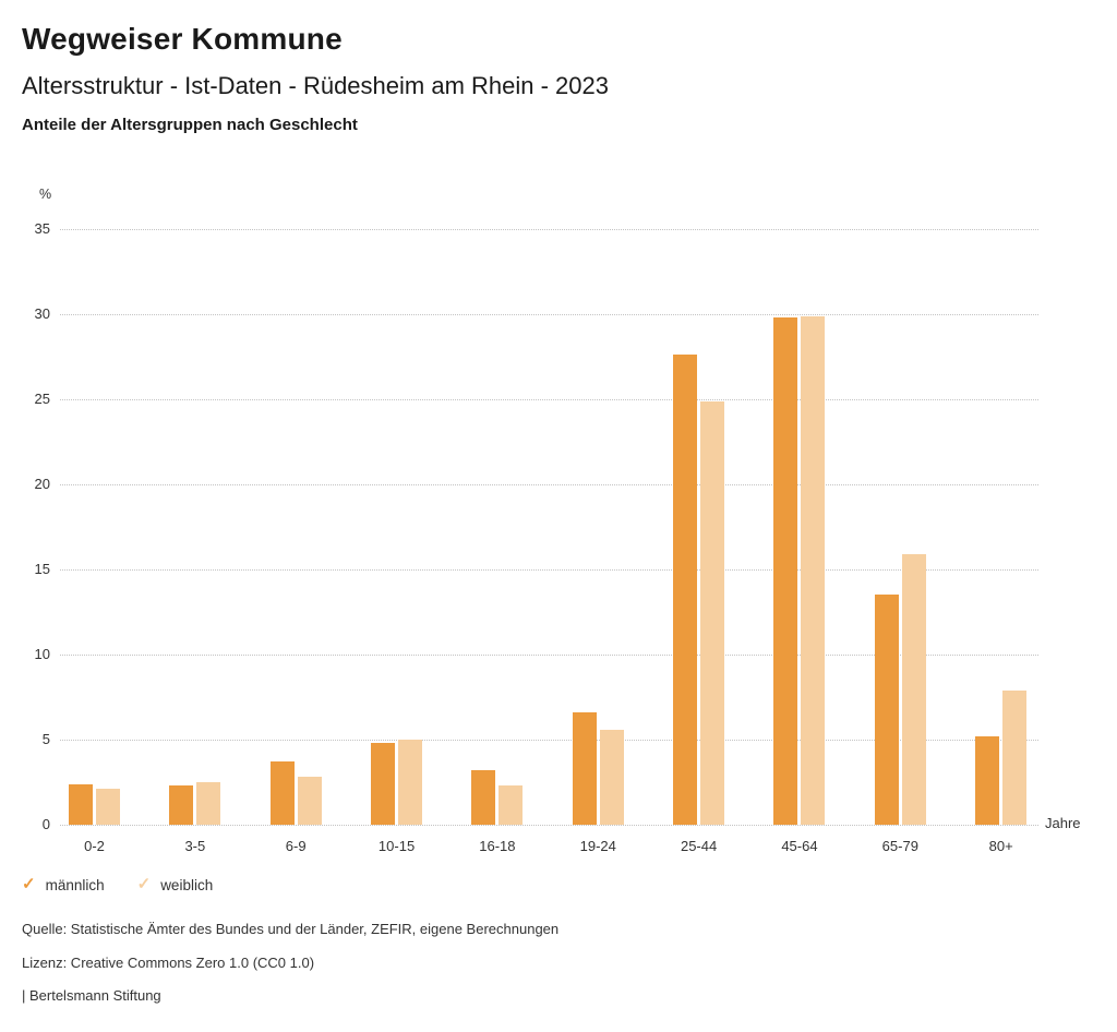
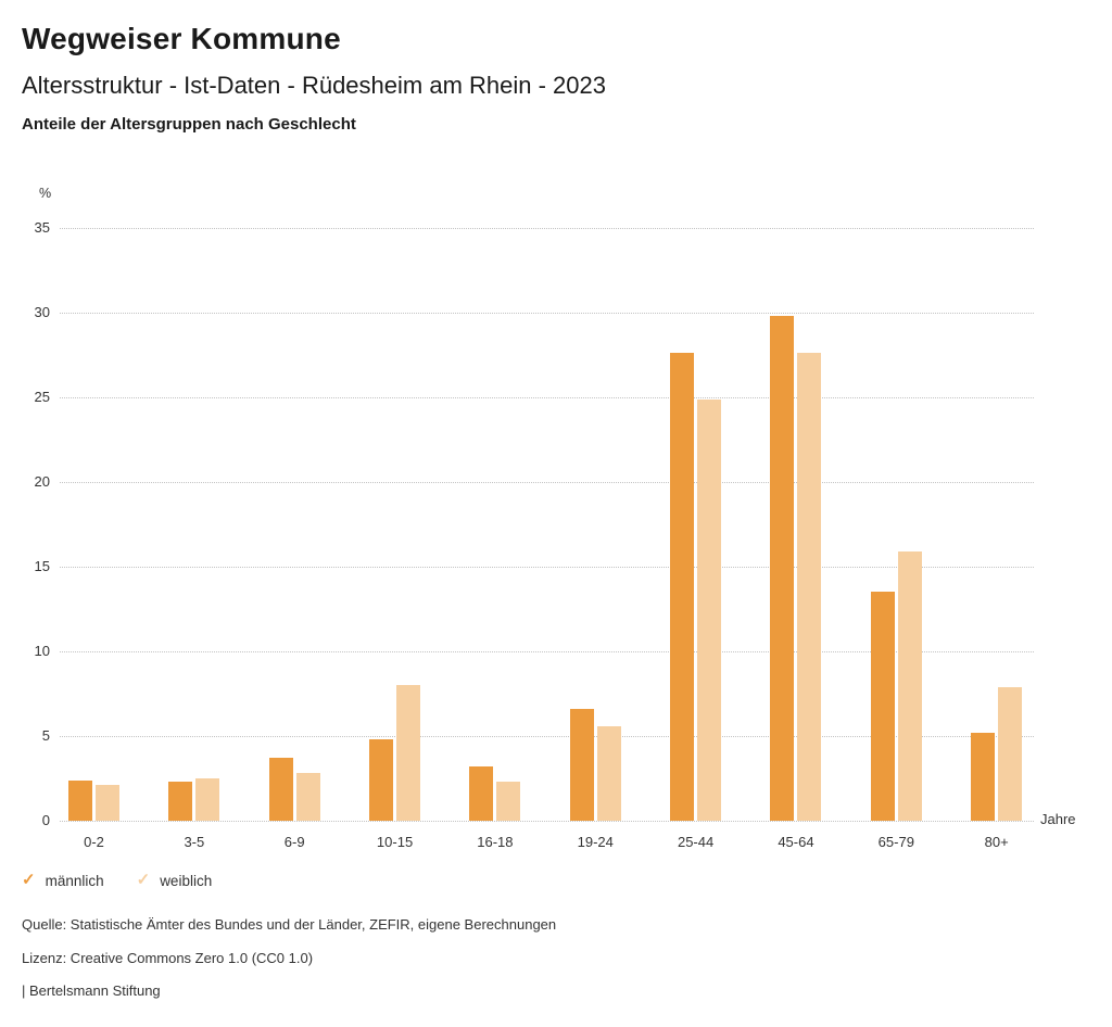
weiblich/10-15: 5.0 -> 8.0
weiblich/45-64: 29.9 -> 27.6
